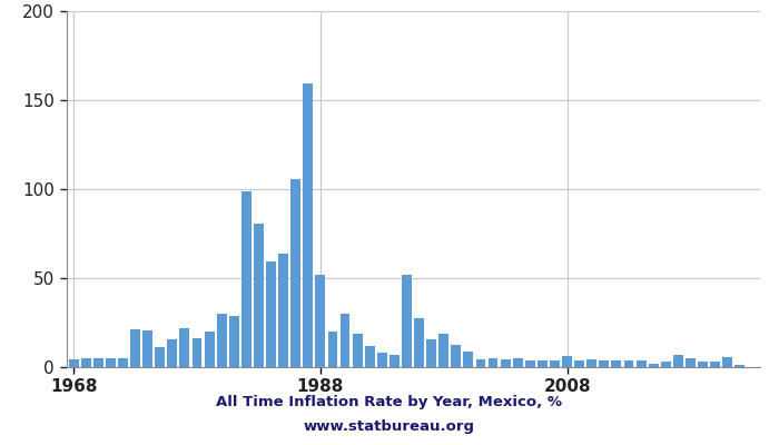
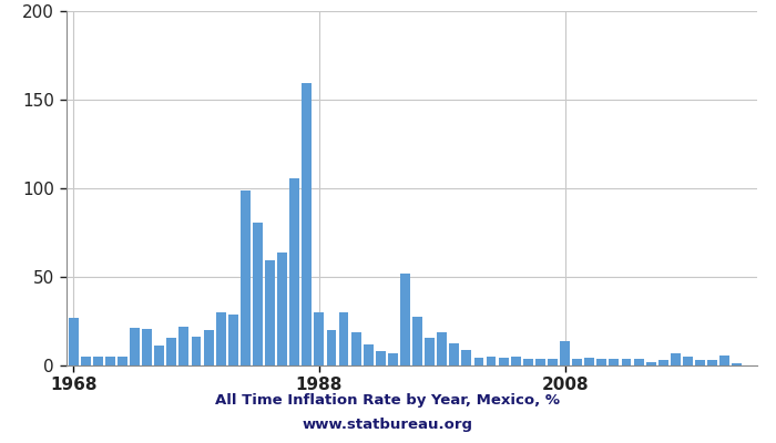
1968: 4 -> 27
1988: 52 -> 30
2008: 6 -> 14
